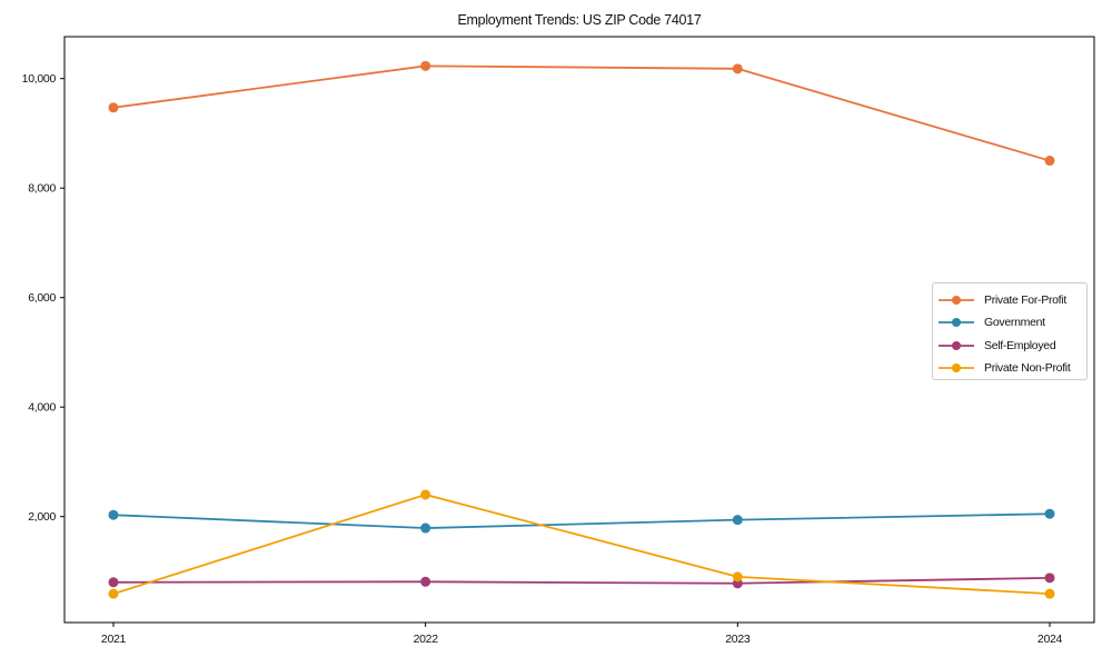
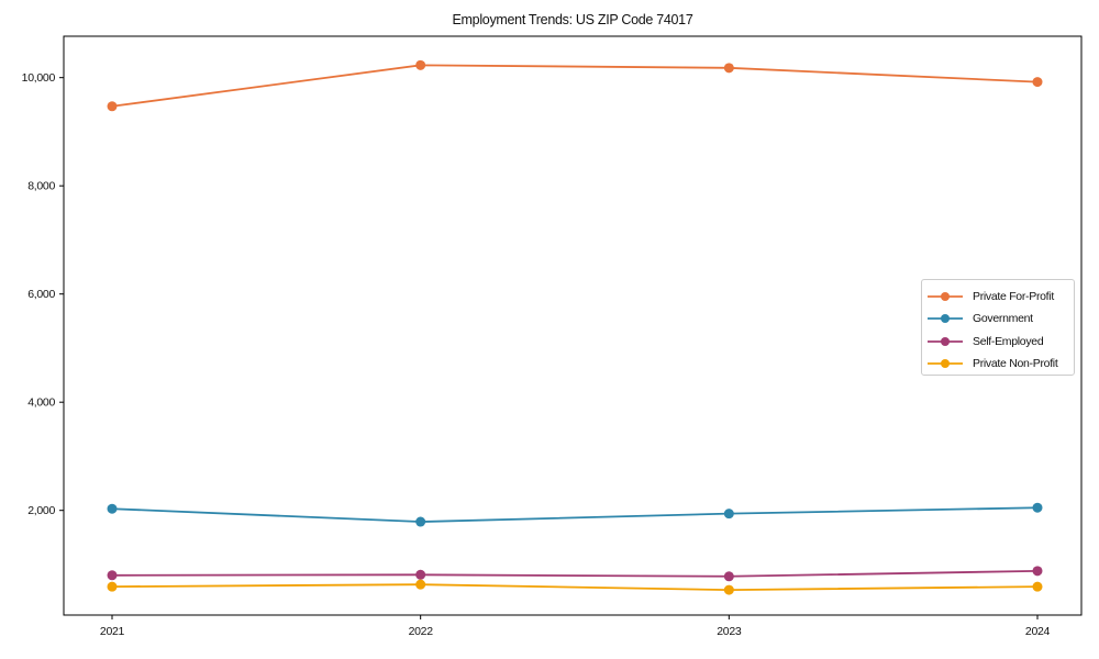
Private Non-Profit/2022: 2400 -> 600
Private Non-Profit/2023: 900 -> 500
Private For-Profit/2024: 8500 -> 9900
